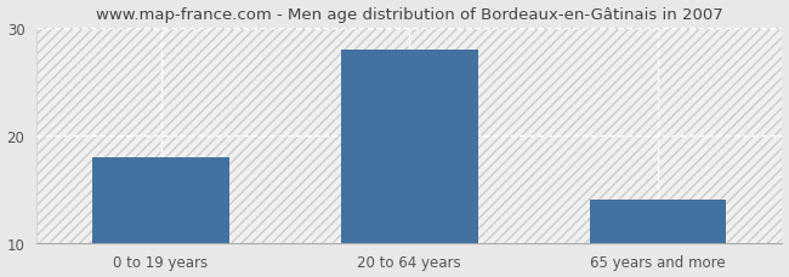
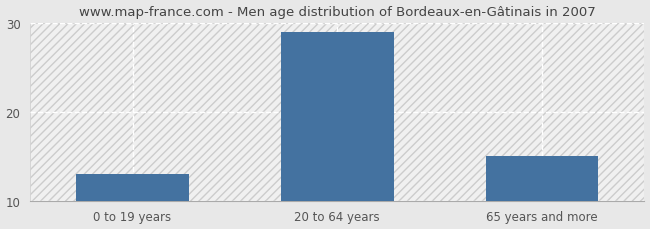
0 to 19 years: 18 -> 13
20 to 64 years: 28 -> 29
65 years and more: 14 -> 15
